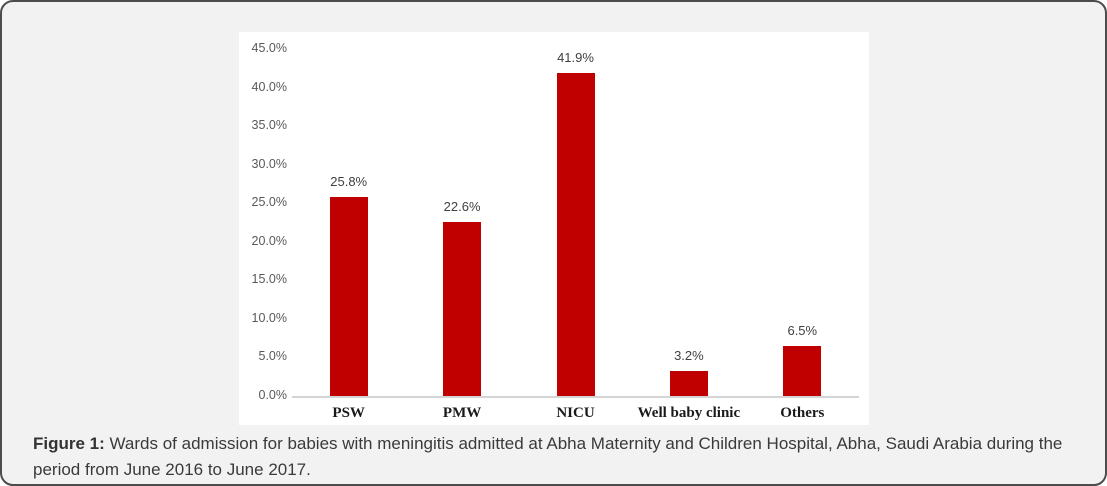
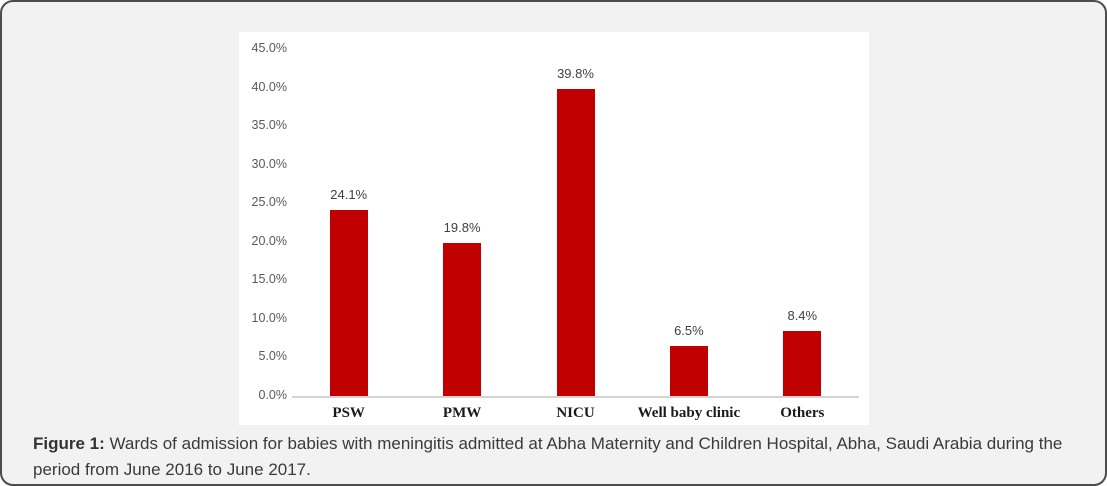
PSW: 25.8% -> 24.1%
PMW: 22.6% -> 19.8%
NICU: 41.9% -> 39.8%
Well baby clinic: 3.2% -> 6.5%
Others: 6.5% -> 8.4%
